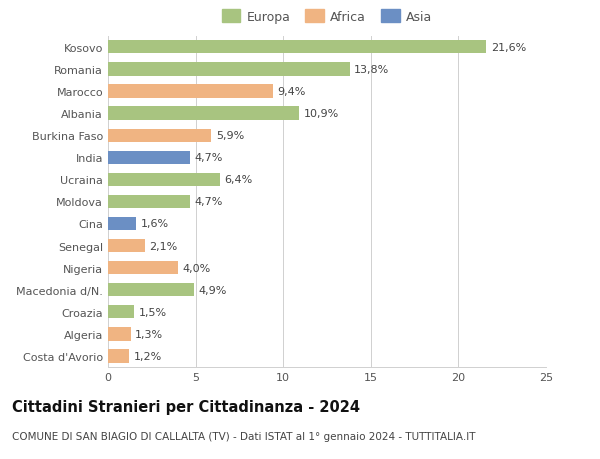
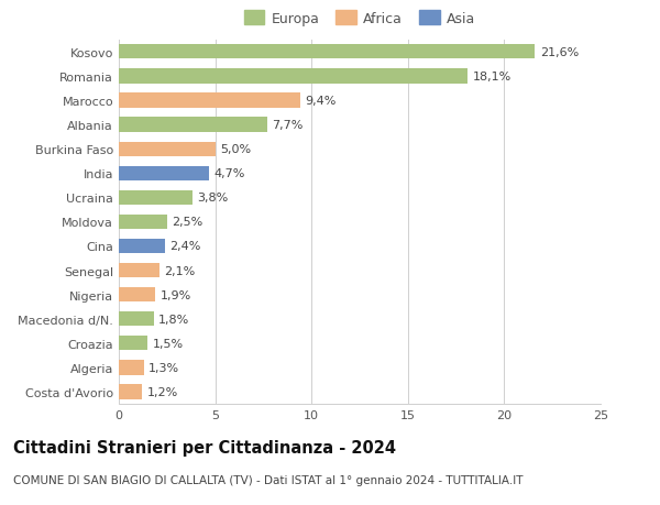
Romania: 13,8% -> 18,1%
Albania: 10,9% -> 7,7%
Burkina Faso: 5,9% -> 5,0%
Ucraina: 6,4% -> 3,8%
Moldova: 4,7% -> 2,5%
Cina: 1,6% -> 2,4%
Nigeria: 4,0% -> 1,9%
Macedonia d/N.: 4,9% -> 1,8%
